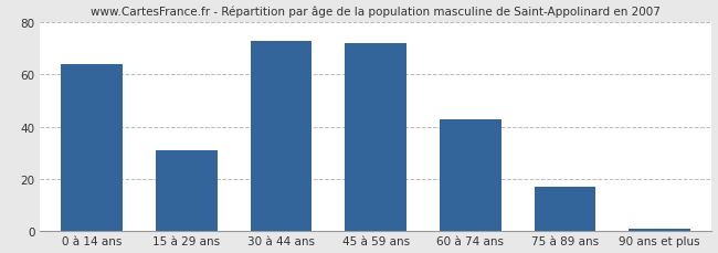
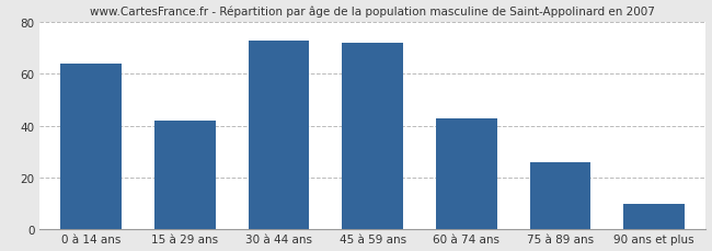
15 à 29 ans: 31 -> 42
75 à 89 ans: 17 -> 26
90 ans et plus: 1 -> 10
